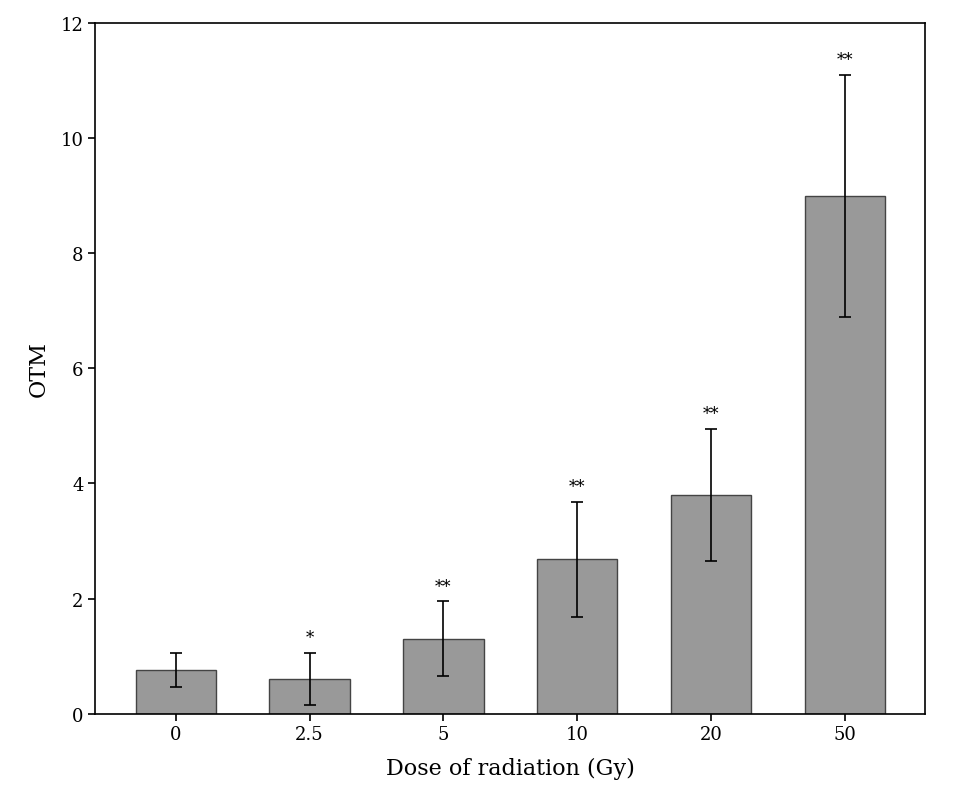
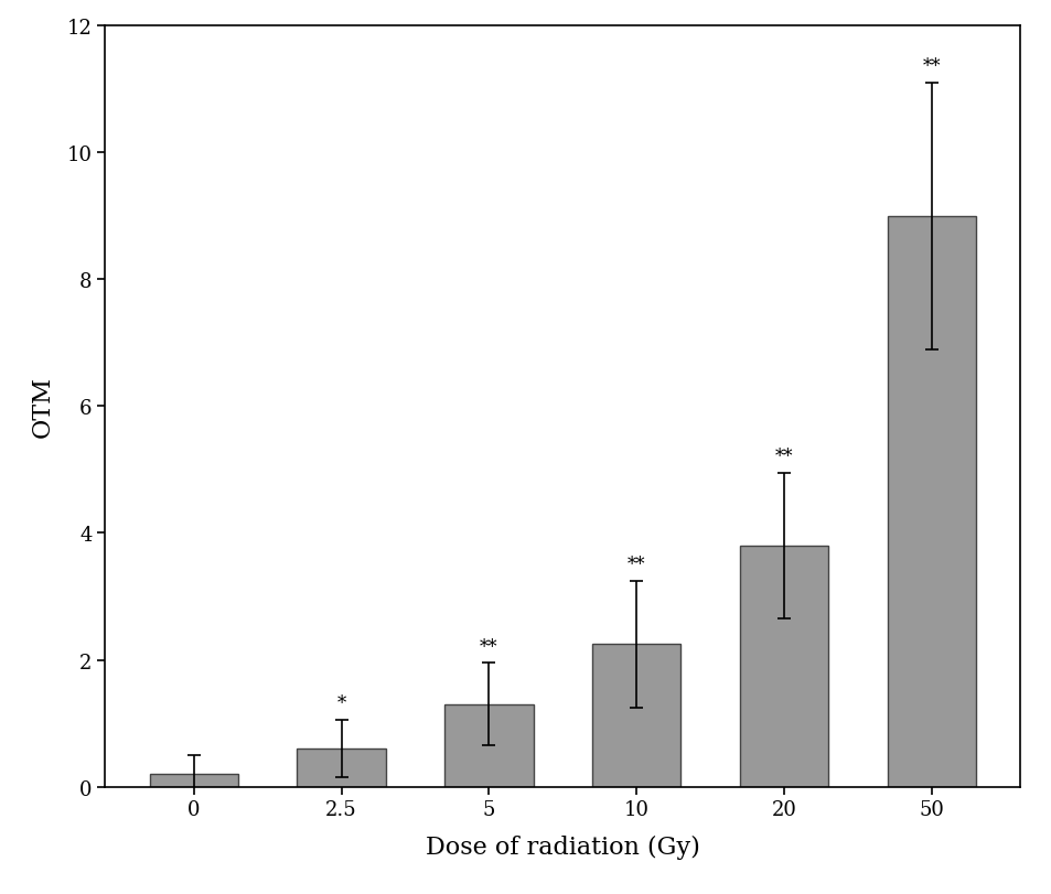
0: 0.76 -> 0.20
10: 2.68 -> 2.25
